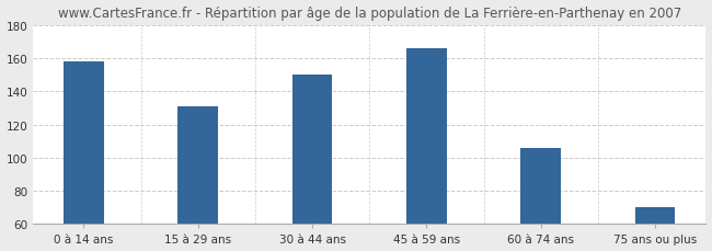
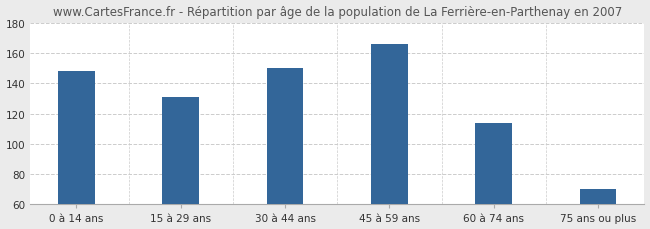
0 à 14 ans: 158 -> 148
60 à 74 ans: 106 -> 114
